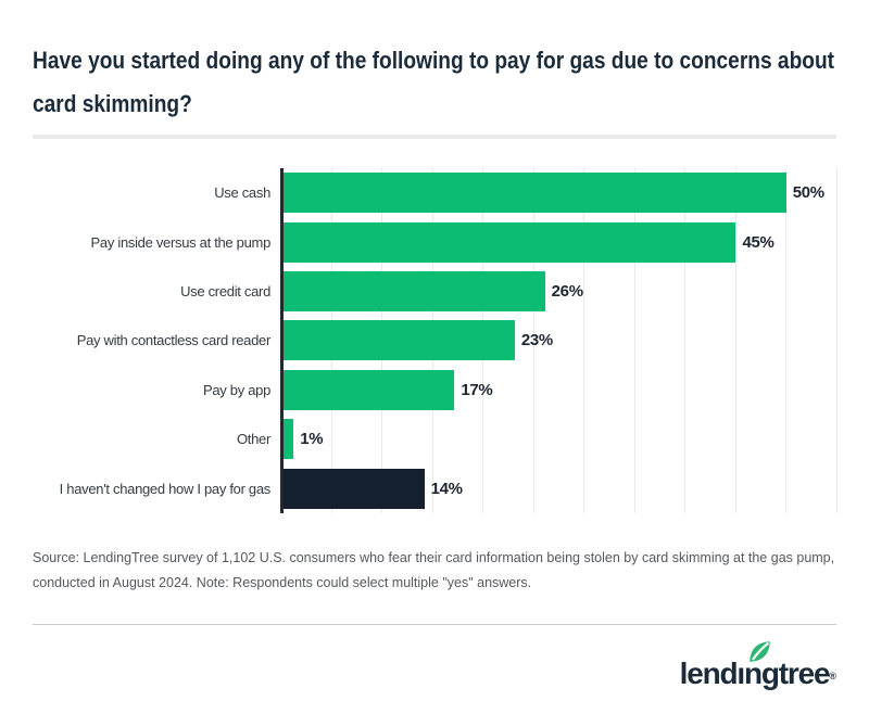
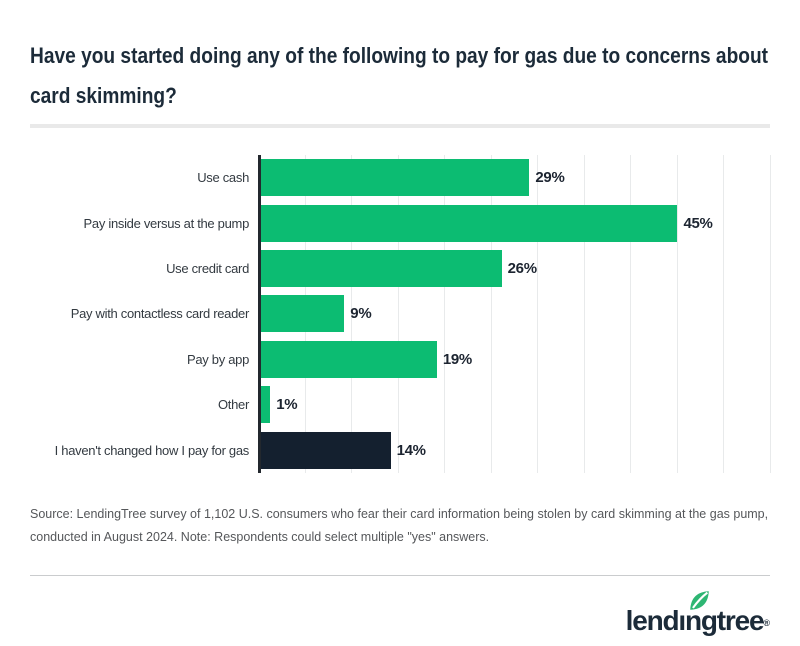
Use cash: 50% -> 29%
Pay with contactless card reader: 23% -> 9%
Pay by app: 17% -> 19%
